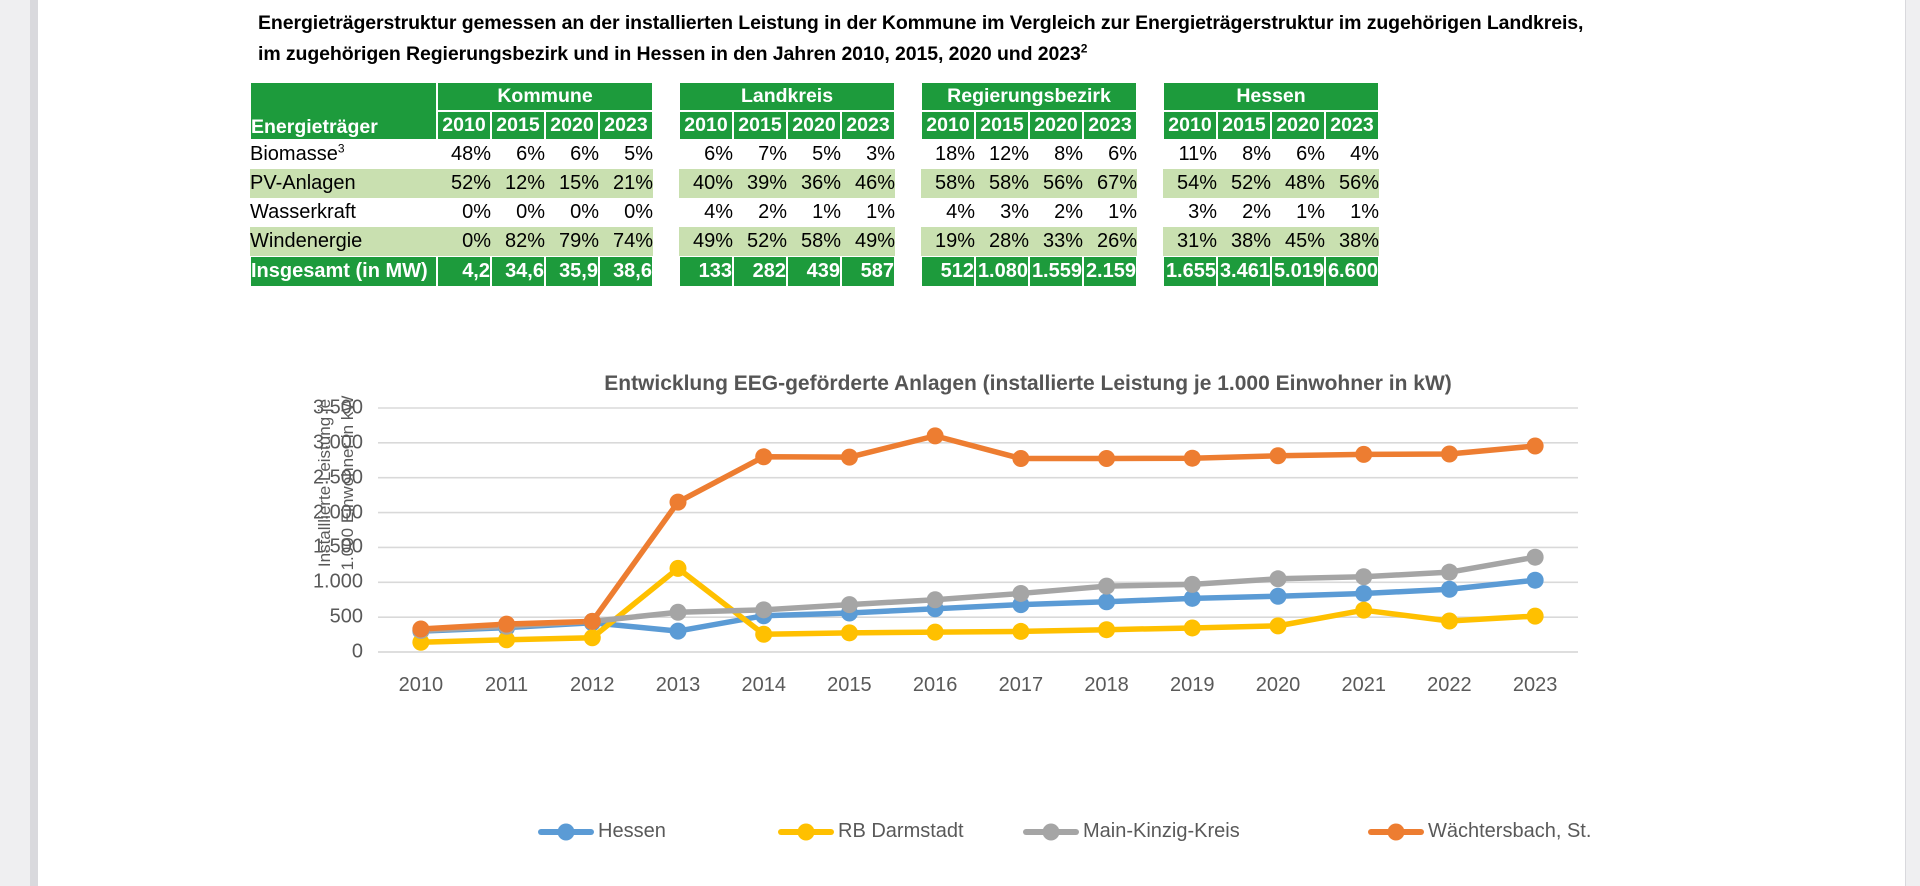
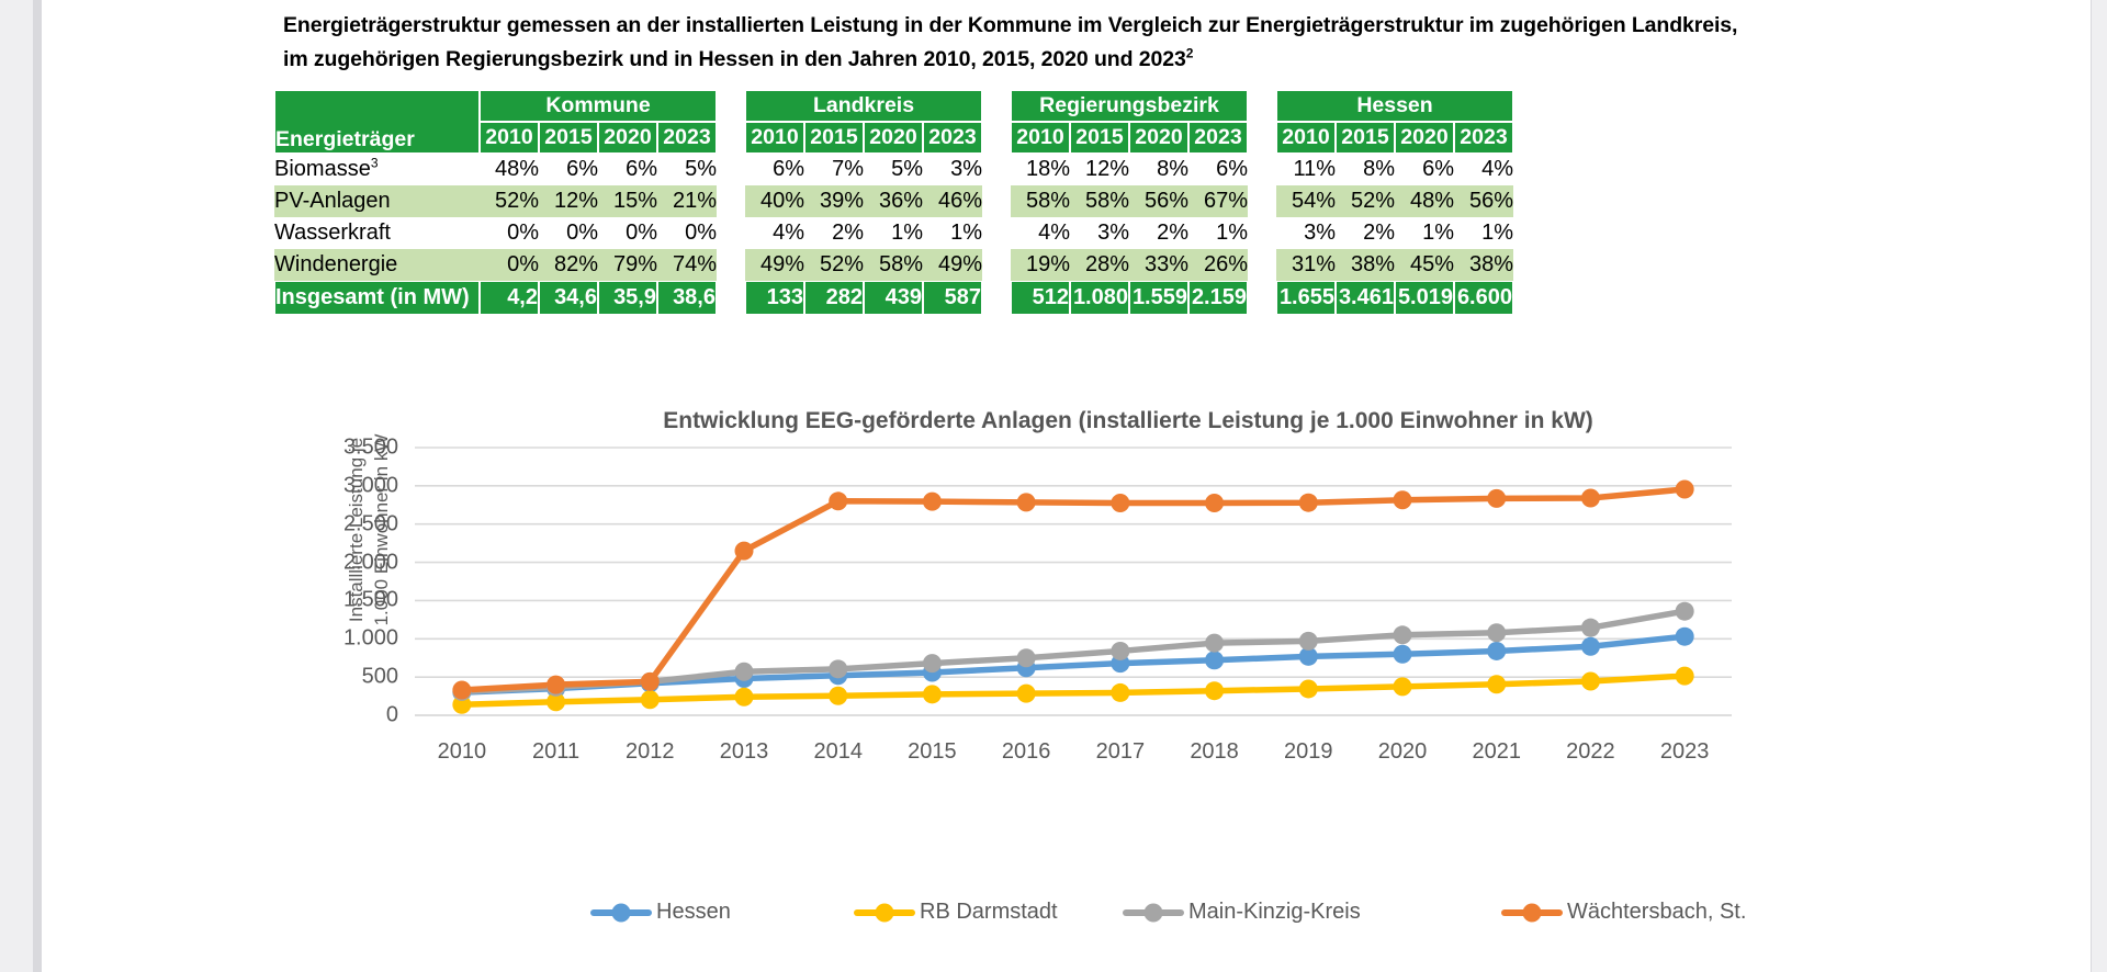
Hessen/2013: 300 -> 500
RB Darmstadt/2013: 1200 -> 200
Wächtersbach, St./2016: 3100 -> 2800
RB Darmstadt/2021: 600 -> 400
